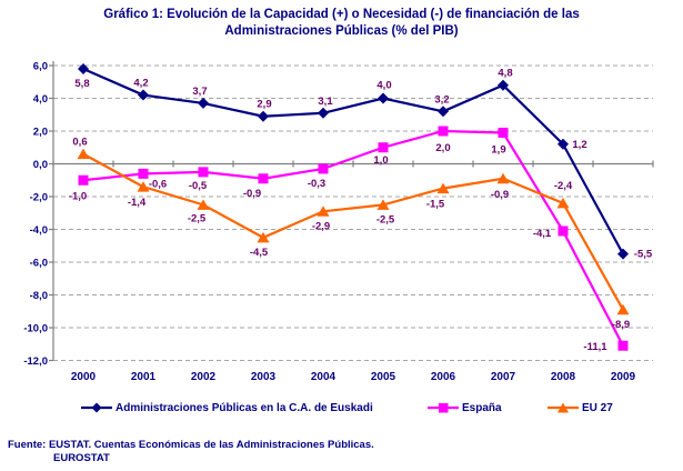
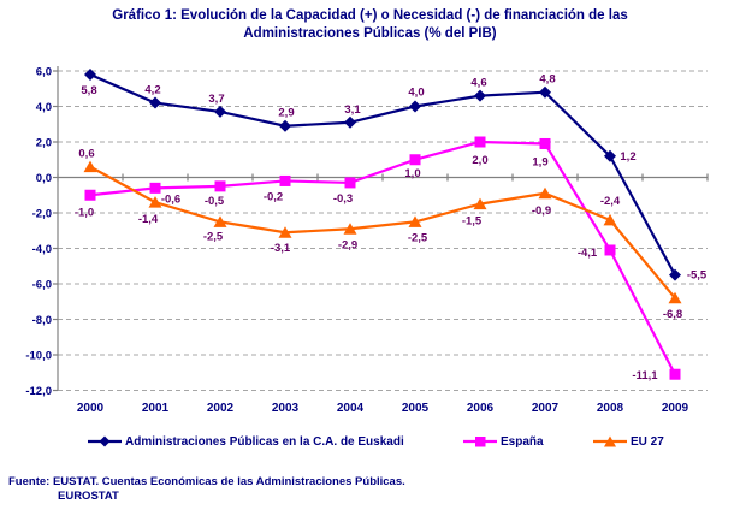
España/2003: -0,9 -> -0,2
EU 27/2003: -4,5 -> -3,1
Administraciones Públicas en la C.A. de Euskadi/2006: 3,2 -> 4,6
EU 27/2009: -8,9 -> -6,8
